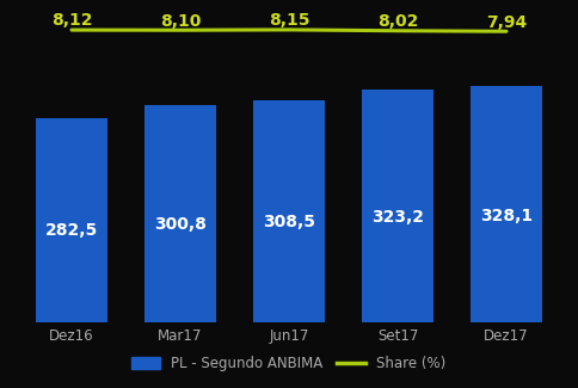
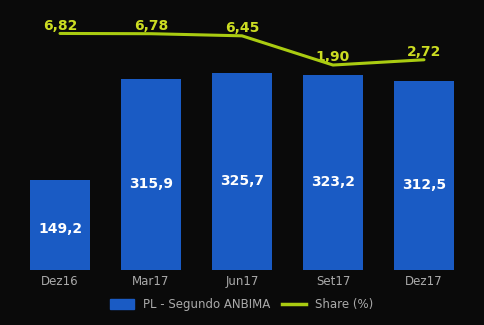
PL - Segundo ANBIMA/Dez16: 282,5 -> 149,2
Share (%)/Dez16: 8,12 -> 6,82
PL - Segundo ANBIMA/Mar17: 300,8 -> 315,9
Share (%)/Mar17: 8,10 -> 6,78
PL - Segundo ANBIMA/Jun17: 308,5 -> 325,7
Share (%)/Jun17: 8,15 -> 6,45
Share (%)/Set17: 8,02 -> 1,90
PL - Segundo ANBIMA/Dez17: 328,1 -> 312,5
Share (%)/Dez17: 7,94 -> 2,72
